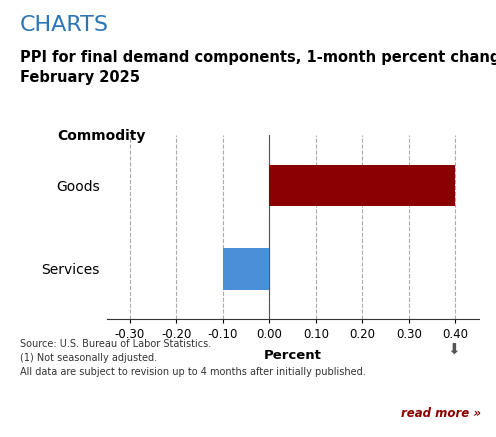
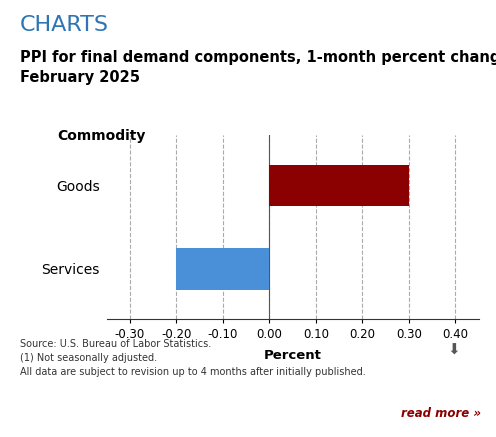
Goods: 0.4 -> 0.3
Services: -0.1 -> -0.2
